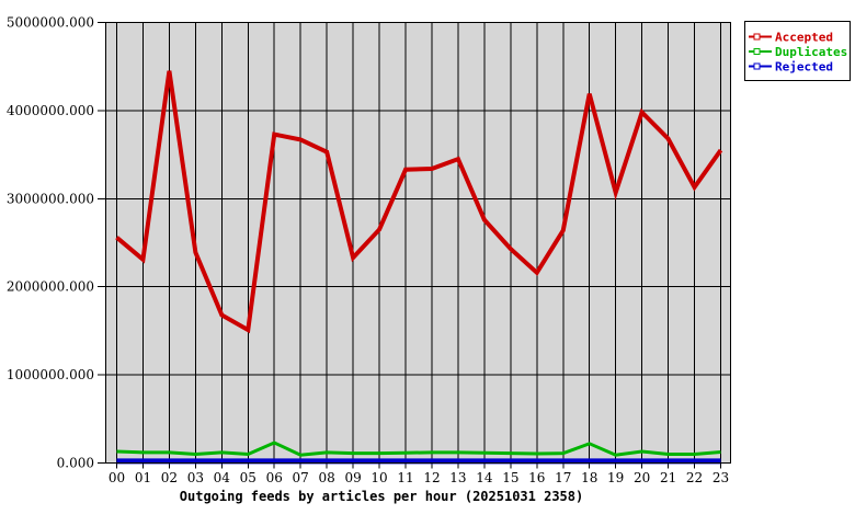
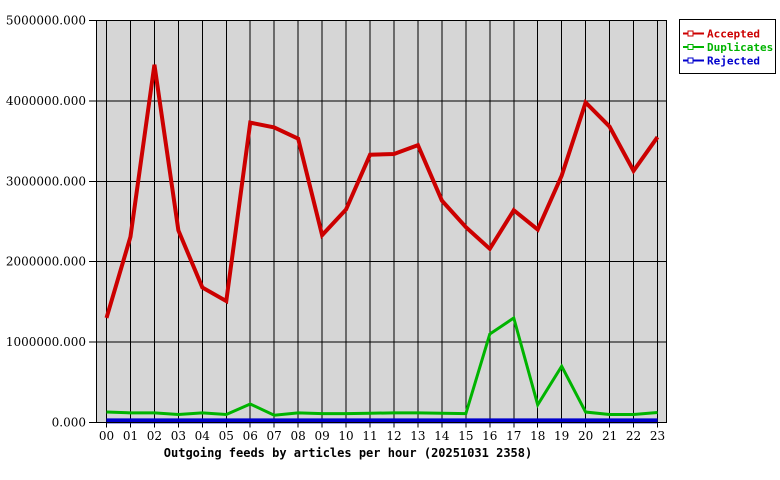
Accepted/00: 2600000 -> 1300000
Duplicates/16: 100000 -> 1100000
Duplicates/17: 100000 -> 1300000
Accepted/18: 4200000 -> 2400000
Duplicates/19: 100000 -> 700000
